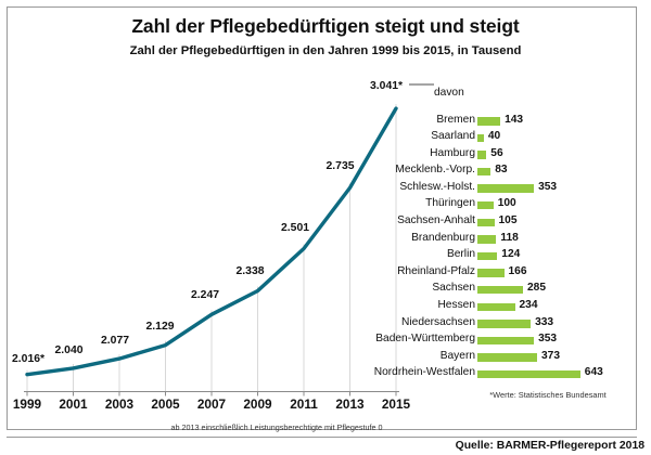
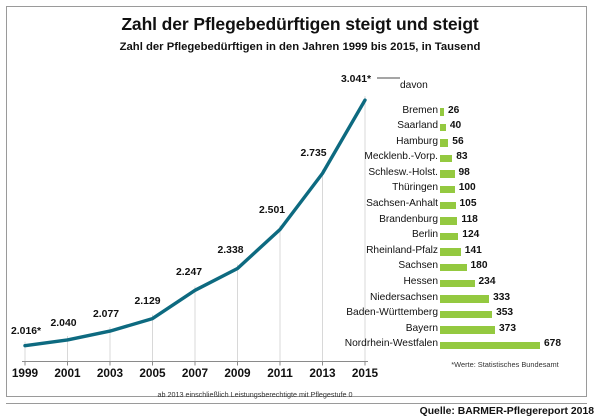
davon/Bremen: 143 -> 26
davon/Schlesw.-Holst.: 353 -> 98
davon/Rheinland-Pfalz: 166 -> 141
davon/Sachsen: 285 -> 180
davon/Nordrhein-Westfalen: 643 -> 678
